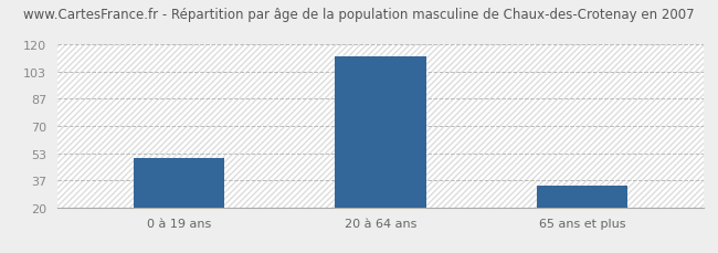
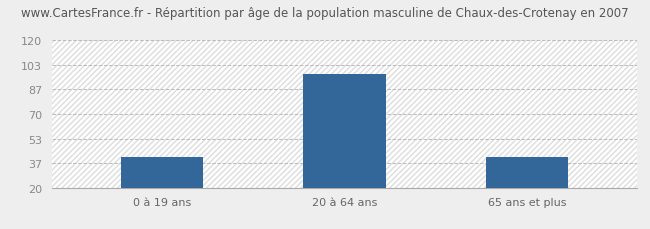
0 à 19 ans: 50 -> 41
20 à 64 ans: 113 -> 97
65 ans et plus: 33 -> 41
